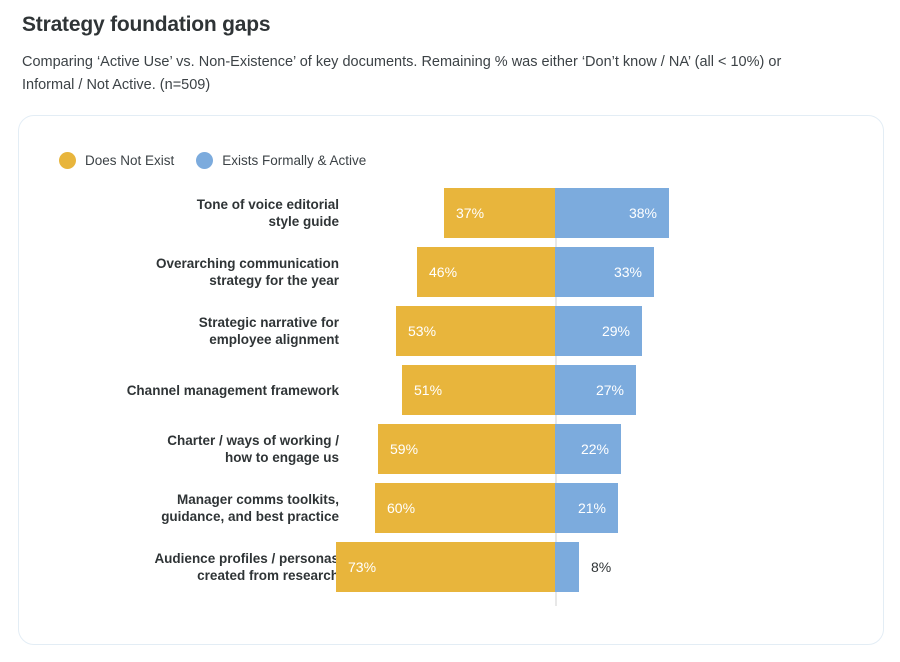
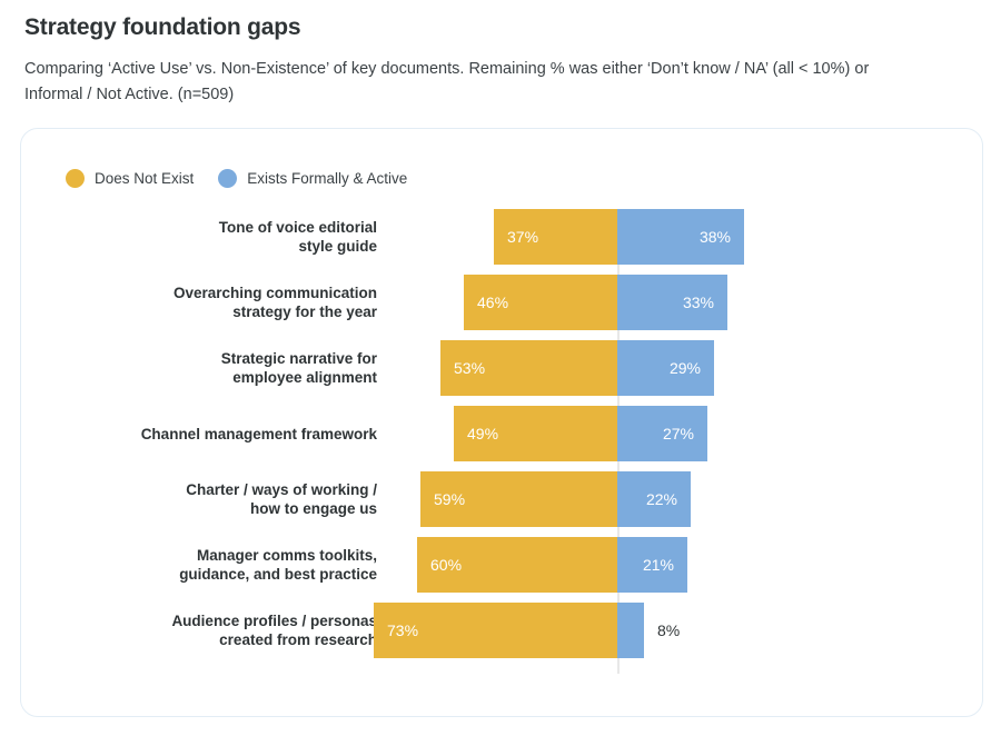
Does Not Exist/Channel management framework: 51% -> 49%
